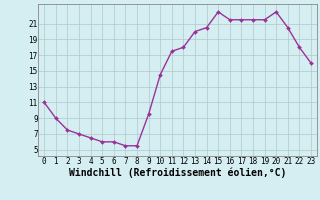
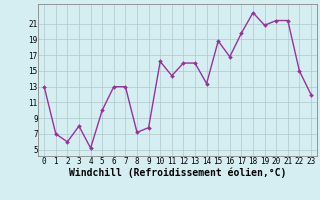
0: 11.0 -> 13.0
1: 9.0 -> 7.0
2: 7.5 -> 6.0
3: 7.0 -> 8.0
4: 6.5 -> 5.2
5: 6.0 -> 10.0
6: 6.0 -> 13.0
7: 5.5 -> 13.0
8: 5.5 -> 7.2
9: 9.5 -> 7.8
10: 14.5 -> 16.2
11: 17.5 -> 14.4
12: 18.0 -> 16.0
13: 20.0 -> 16.0
14: 20.5 -> 13.4
15: 22.5 -> 18.8
16: 21.5 -> 16.8
17: 21.5 -> 19.8
18: 21.5 -> 22.4
19: 21.5 -> 20.8
20: 22.5 -> 21.4
21: 20.5 -> 21.4
22: 18.0 -> 15.0
23: 16.0 -> 12.0
